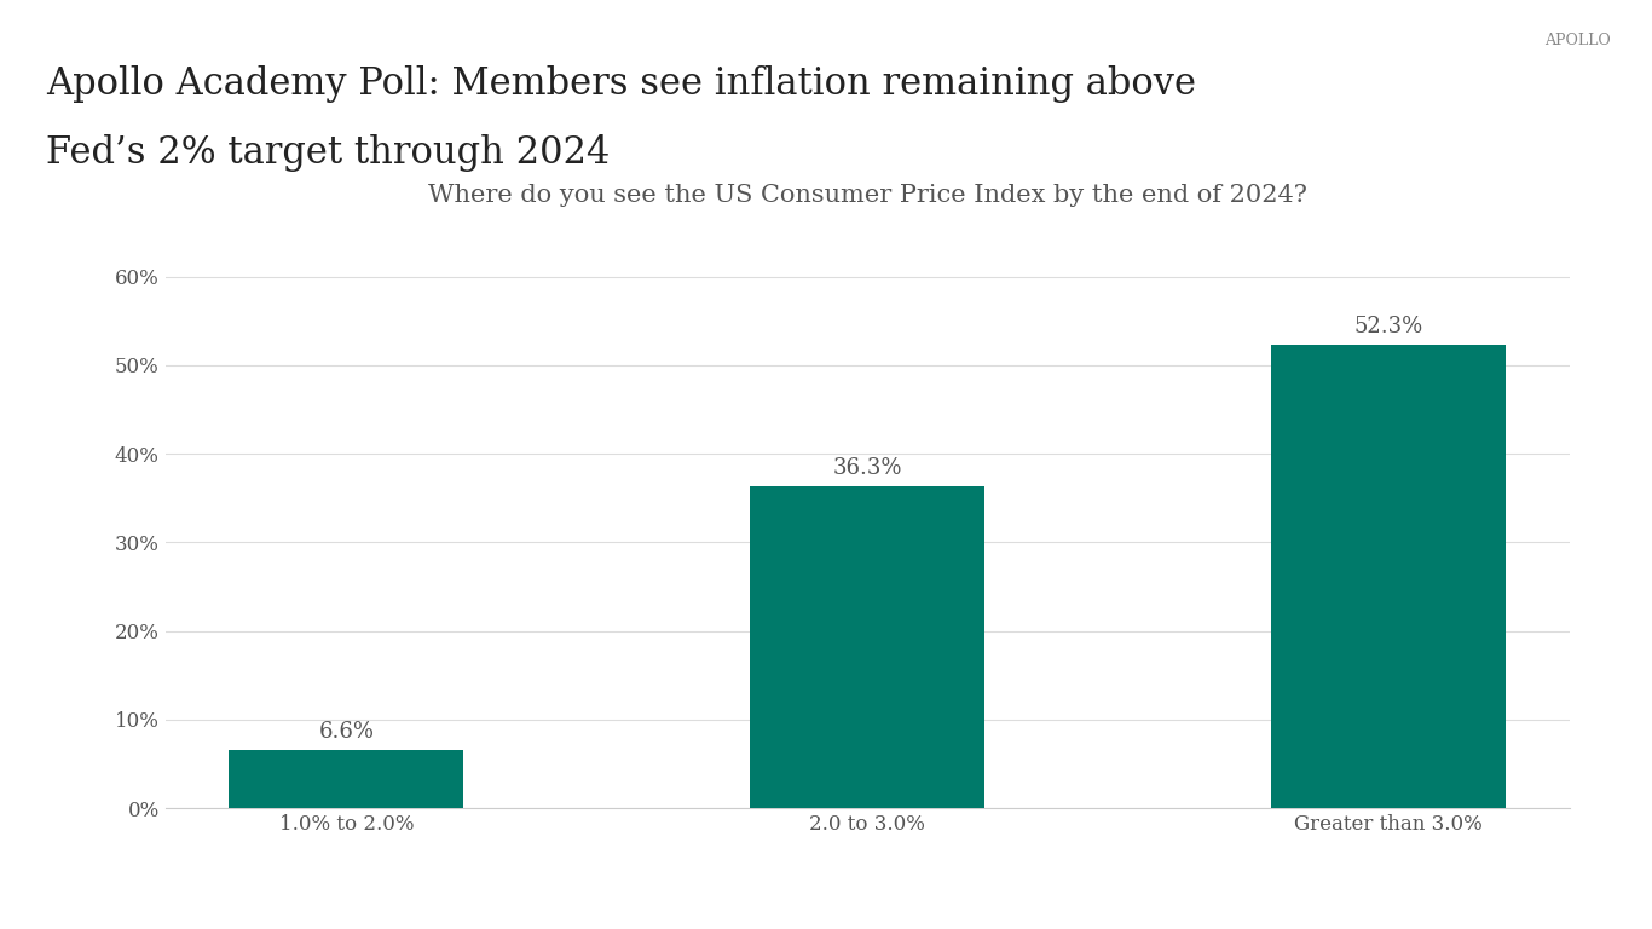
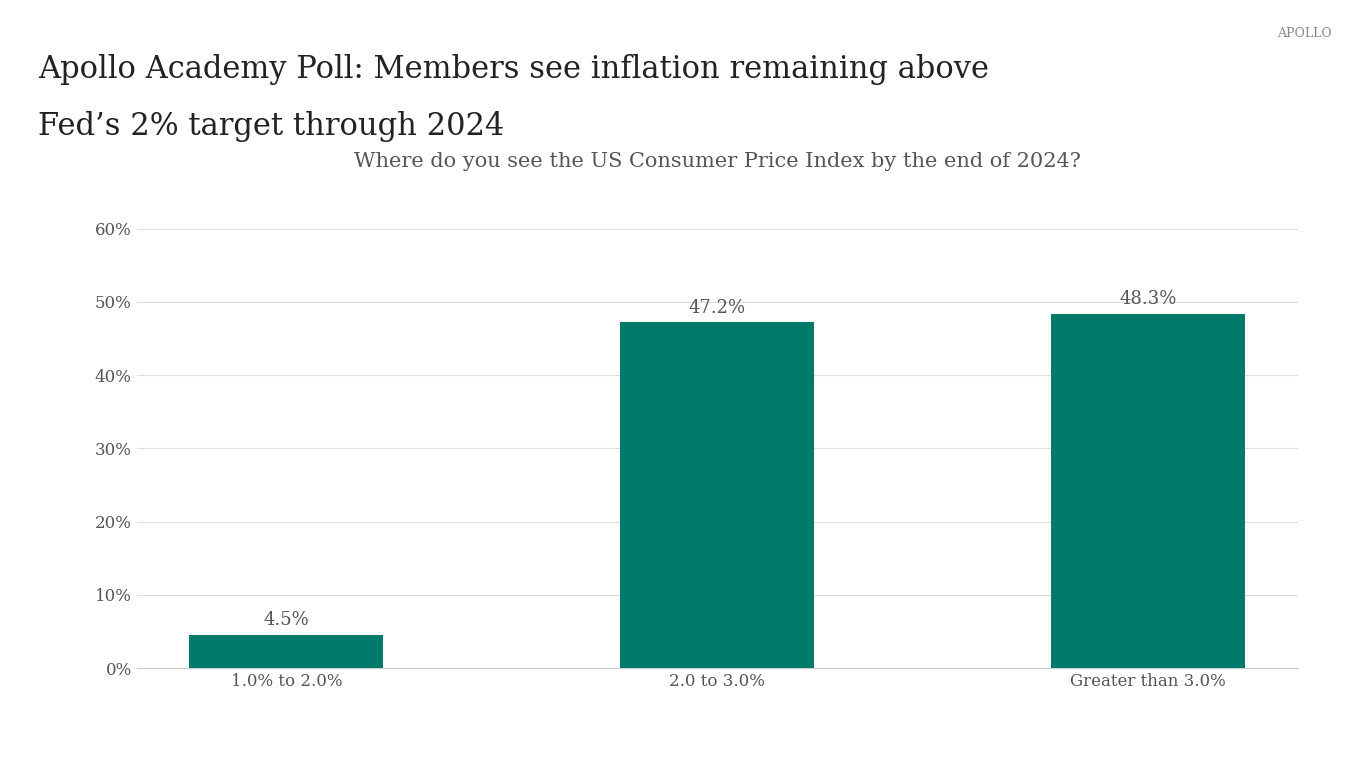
1.0% to 2.0%: 6.6% -> 4.5%
2.0 to 3.0%: 36.3% -> 47.2%
Greater than 3.0%: 52.3% -> 48.3%
